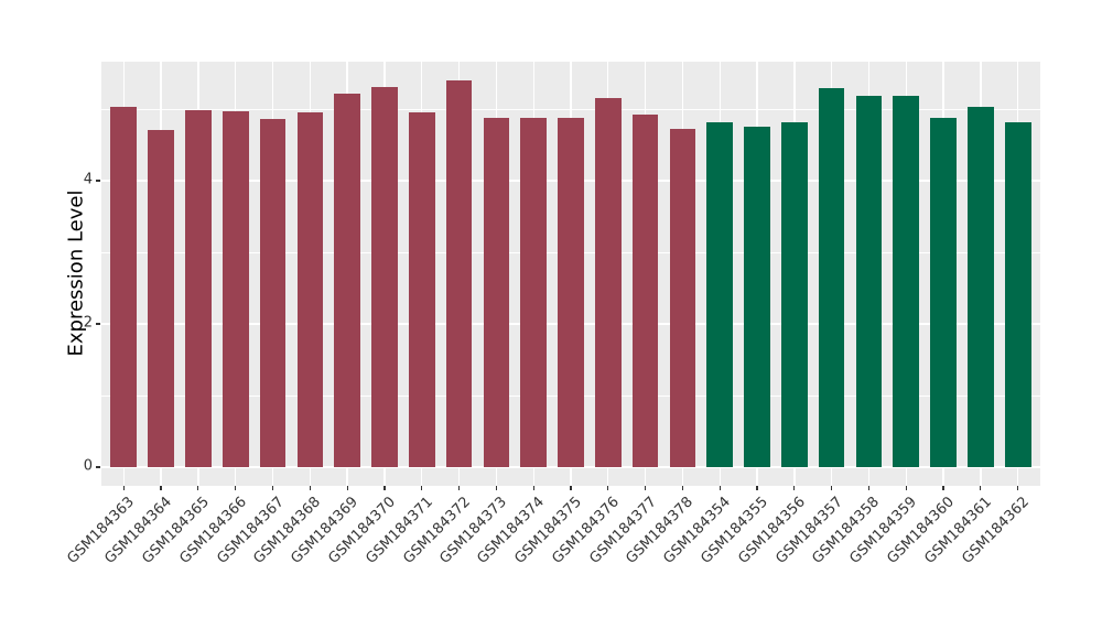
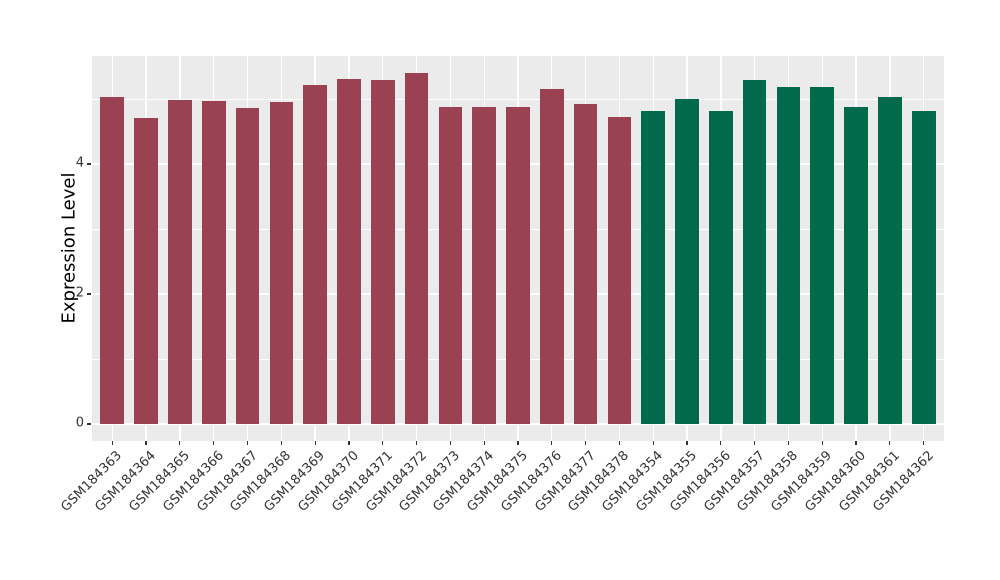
GSM184371: 5.0 -> 5.3
GSM184355: 4.8 -> 5.0
